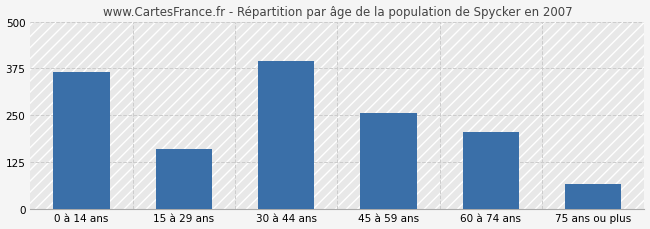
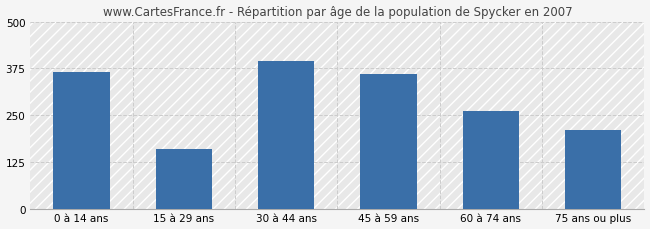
45 à 59 ans: 255 -> 360
60 à 74 ans: 205 -> 260
75 ans ou plus: 65 -> 210
